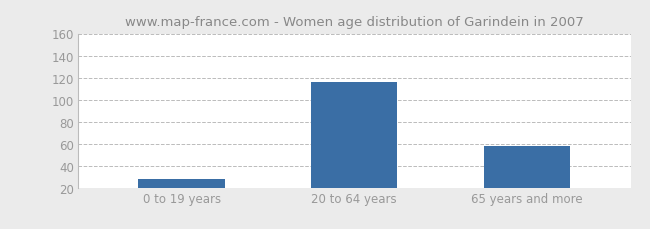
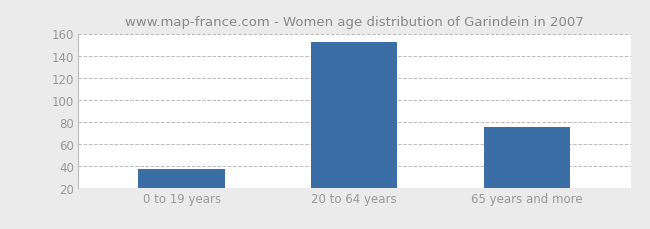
0 to 19 years: 28 -> 37
20 to 64 years: 116 -> 152
65 years and more: 58 -> 75
